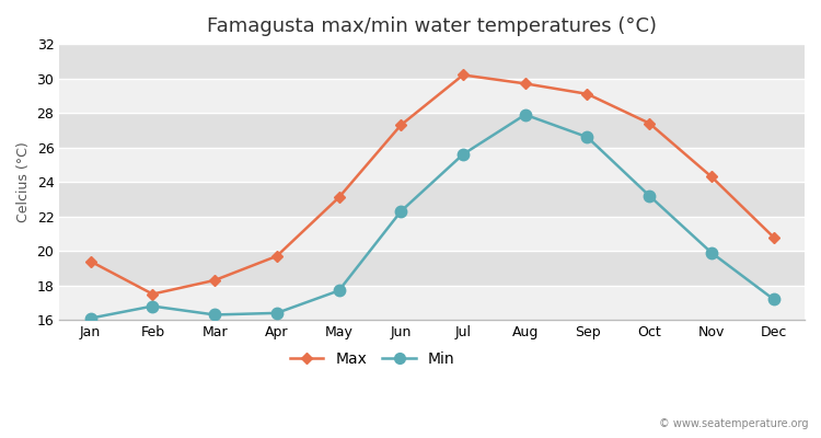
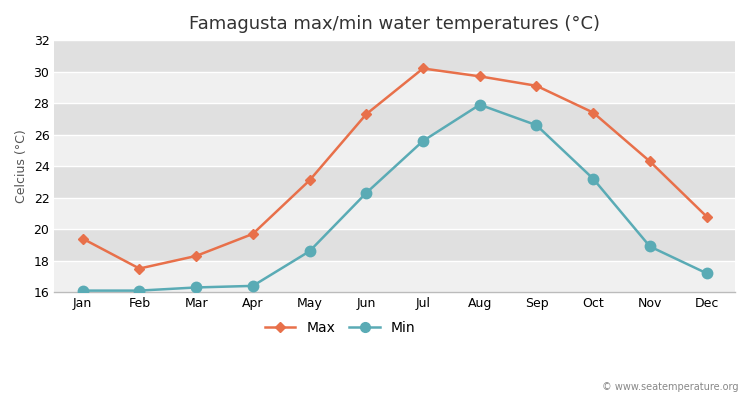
Min/Feb: 16.8 -> 16.1
Min/May: 17.7 -> 18.6
Min/Nov: 19.9 -> 18.9
